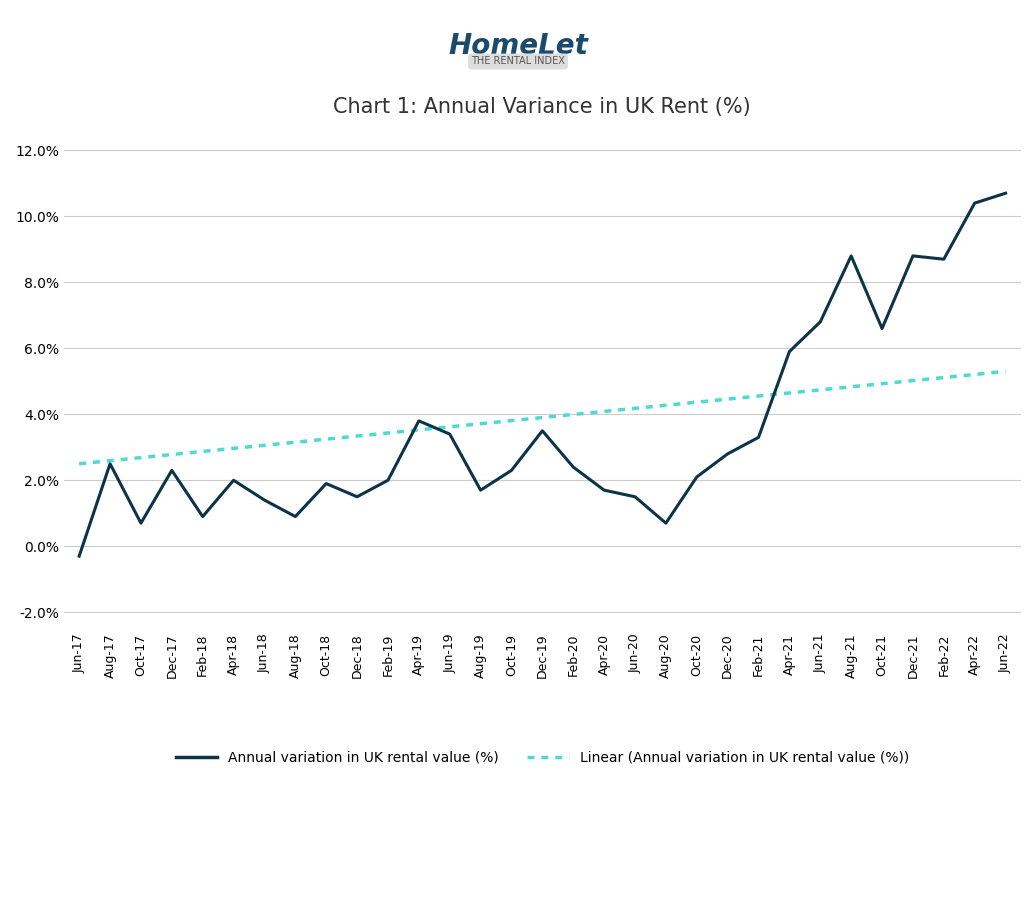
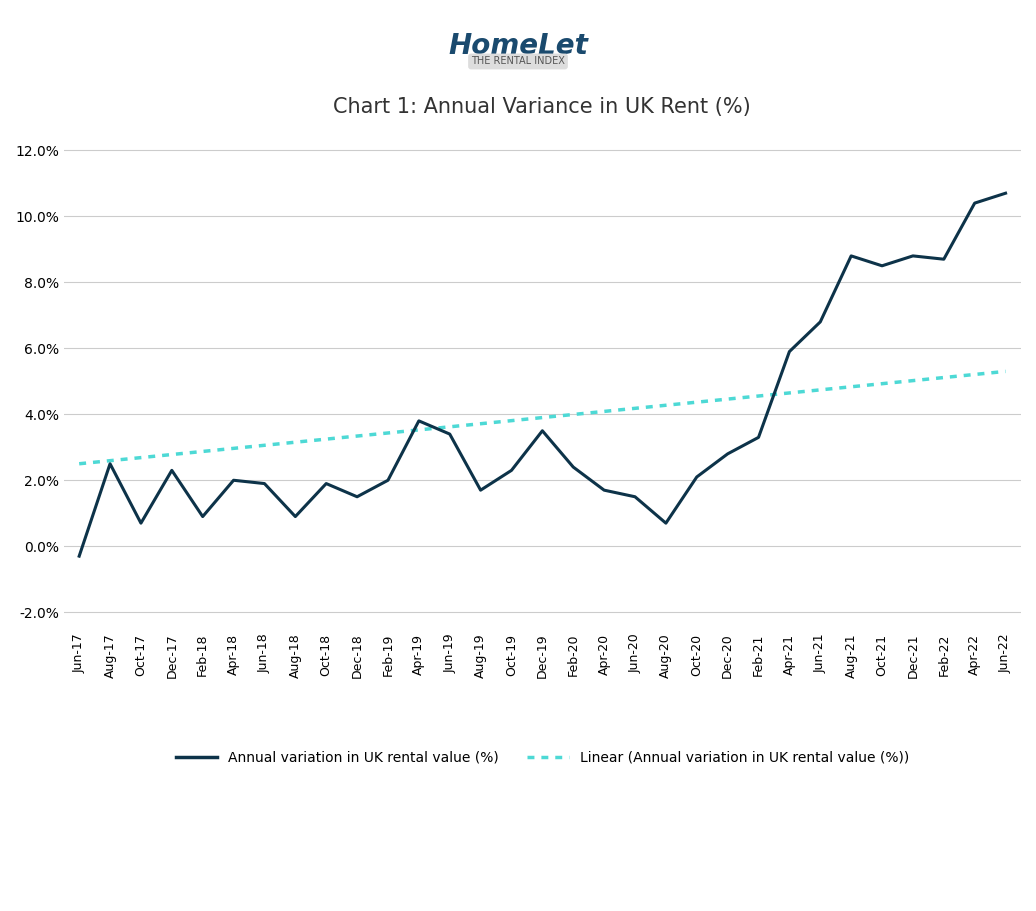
Annual variation in UK rental value (%)/Jun-18: 1.4% -> 1.9%
Annual variation in UK rental value (%)/Oct-21: 6.6% -> 8.5%
